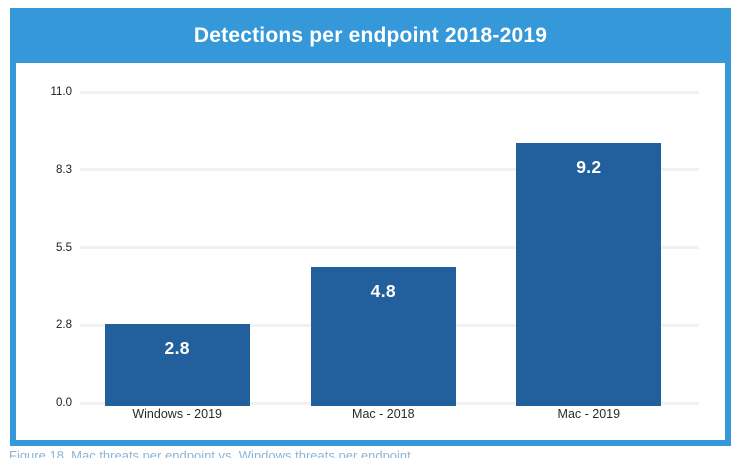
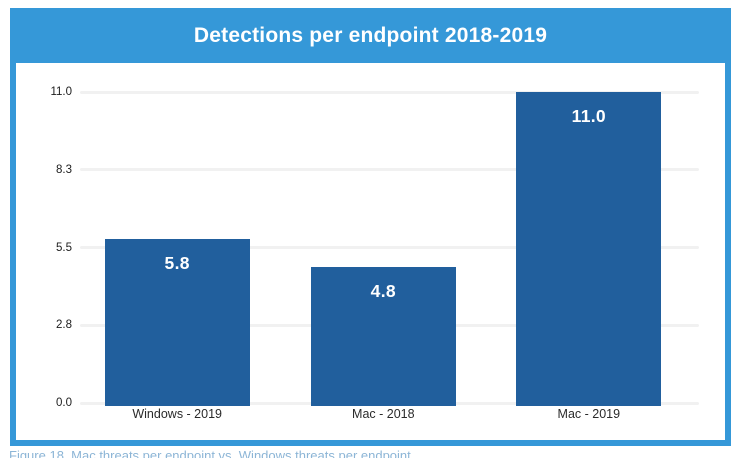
Windows - 2019: 2.8 -> 5.8
Mac - 2019: 9.2 -> 11.0
